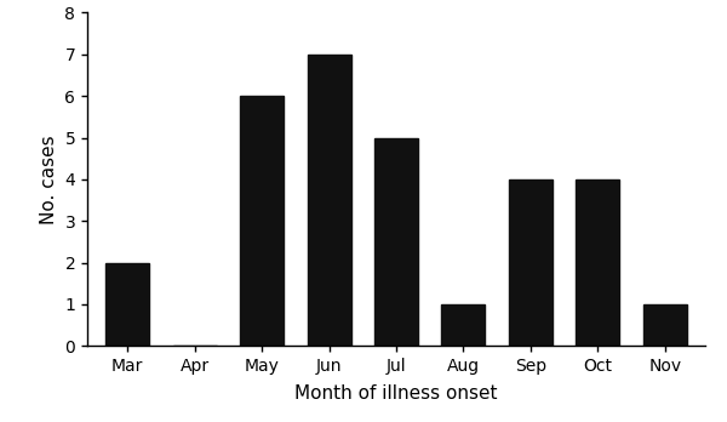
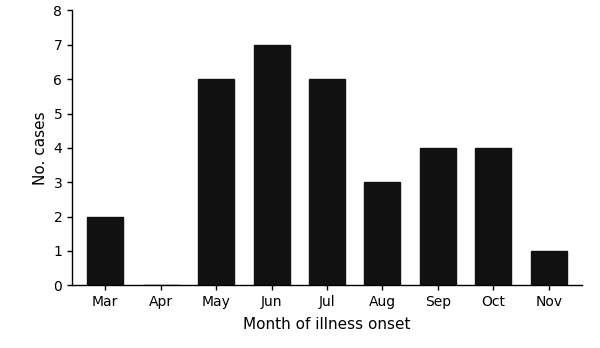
Jul: 5 -> 6
Aug: 1 -> 3
